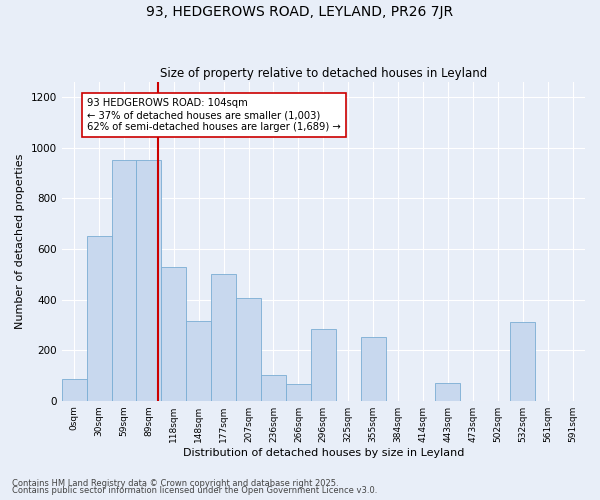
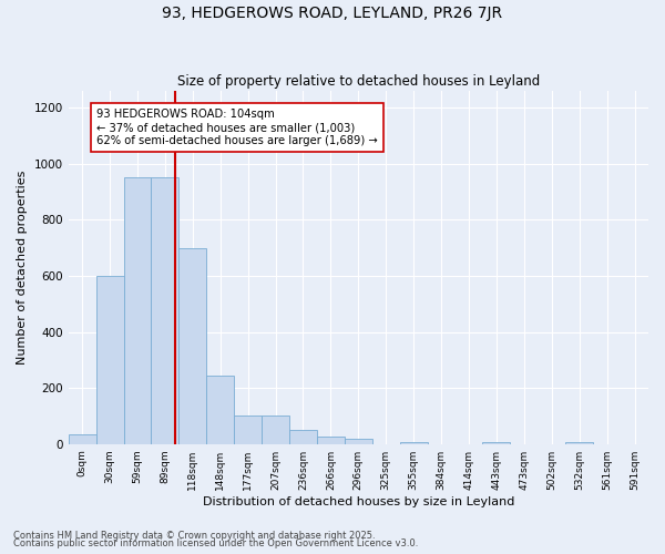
0sqm: 85 -> 35
30sqm: 650 -> 600
118sqm: 530 -> 700
148sqm: 315 -> 245
177sqm: 500 -> 100
207sqm: 405 -> 100
236sqm: 100 -> 50
266sqm: 65 -> 25
296sqm: 285 -> 18
355sqm: 250 -> 8
443sqm: 70 -> 8
532sqm: 310 -> 8
